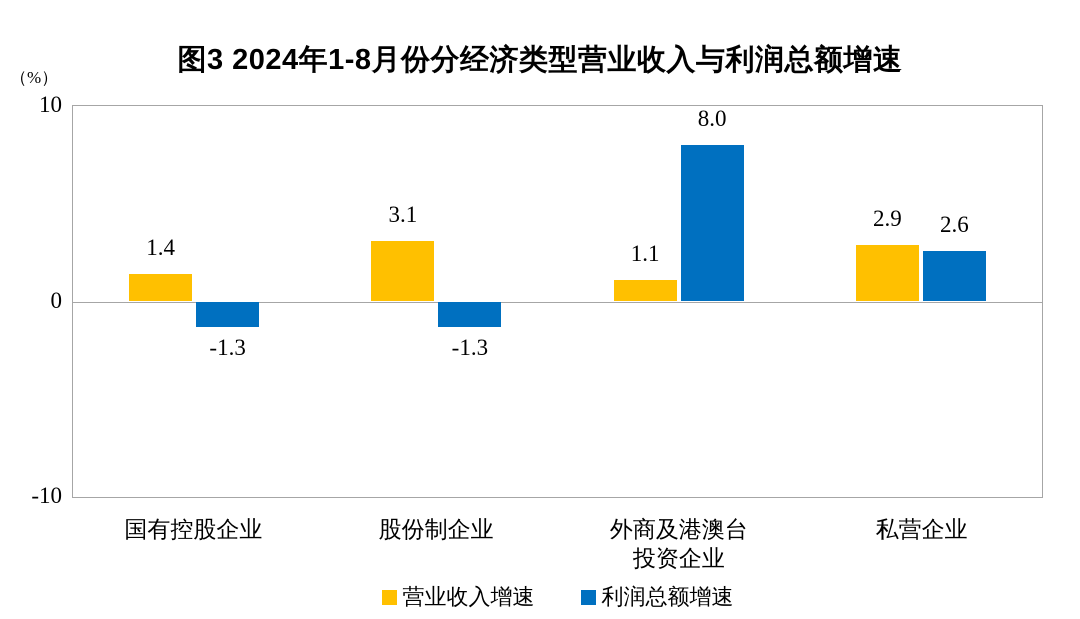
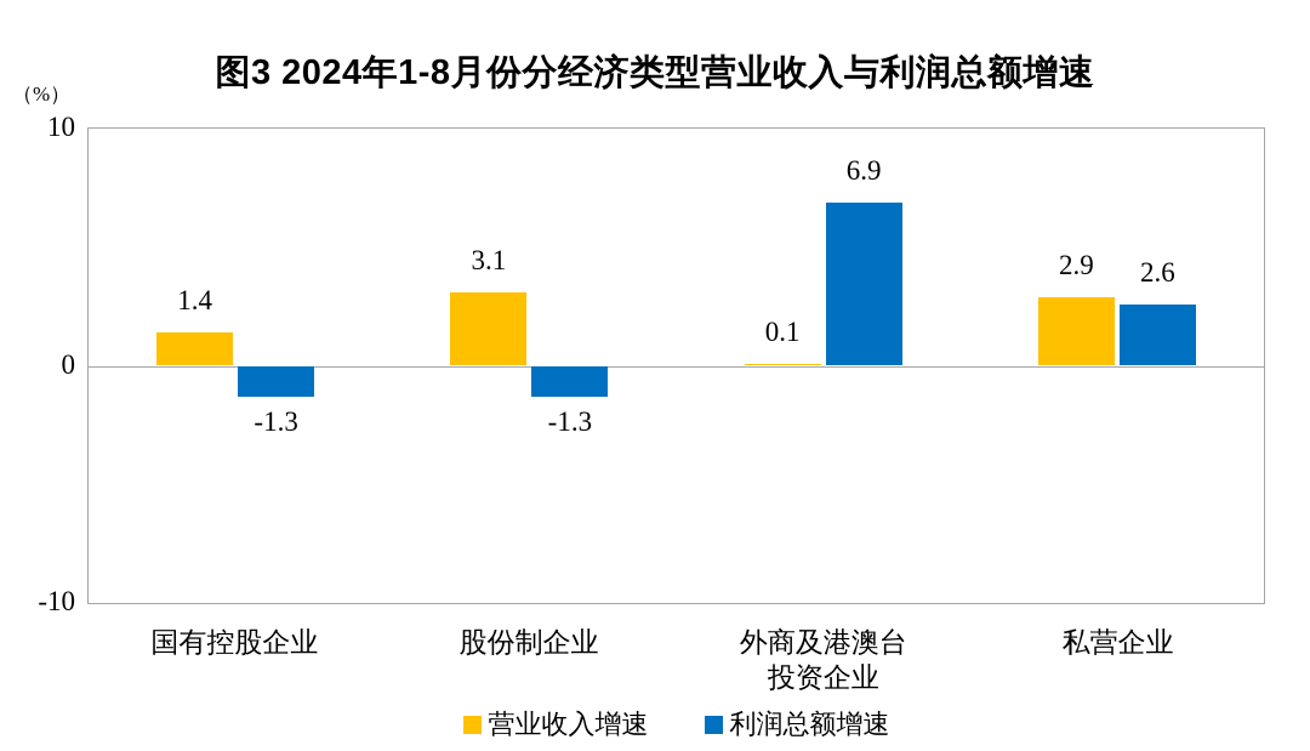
营业收入增速/外商及港澳台 投资企业: 1.1 -> 0.1
利润总额增速/外商及港澳台 投资企业: 8.0 -> 6.9
